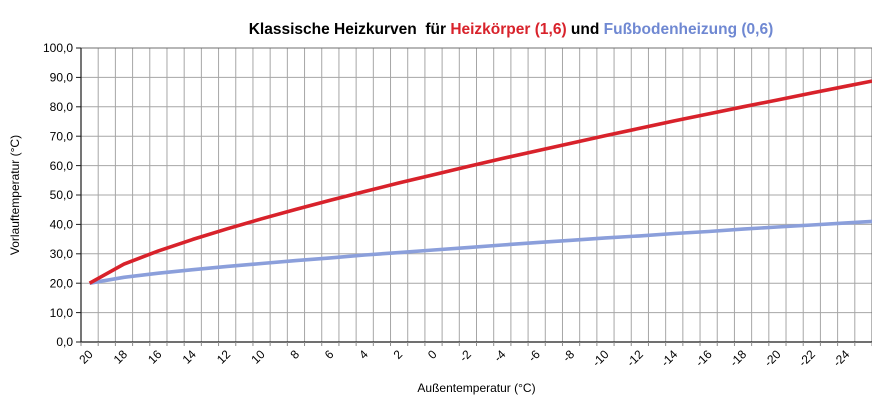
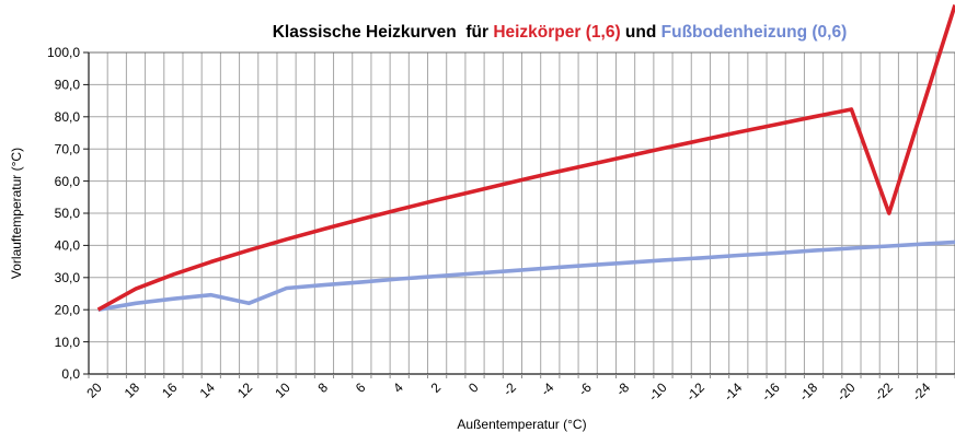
Fußbodenheizung (0,6)/12: 26 -> 22
Heizkörper (1,6)/-22: 85 -> 50
